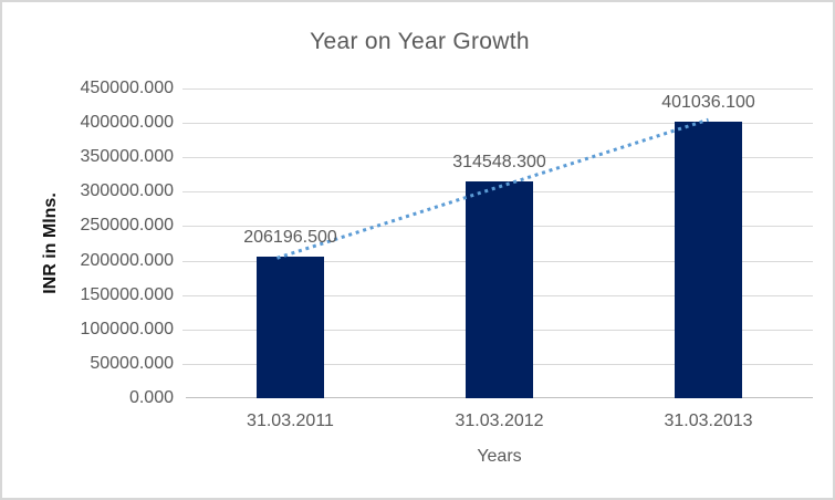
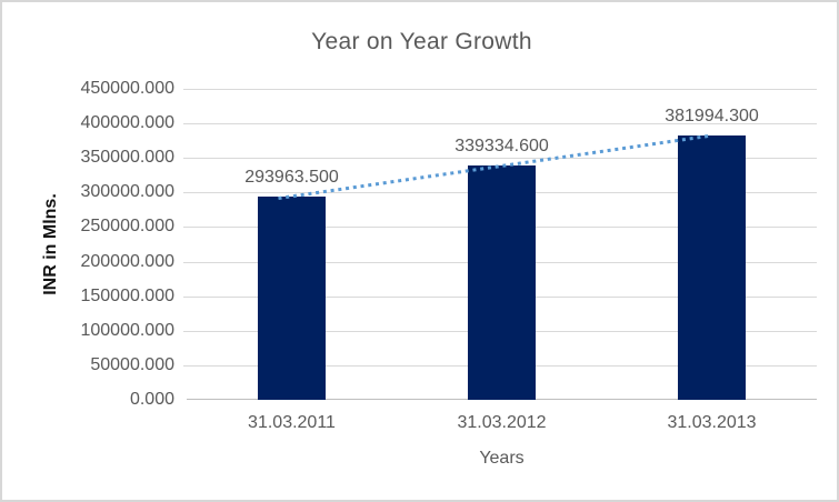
31.03.2011: 206196.500 -> 293963.500
31.03.2012: 314548.300 -> 339334.600
31.03.2013: 401036.100 -> 381994.300
